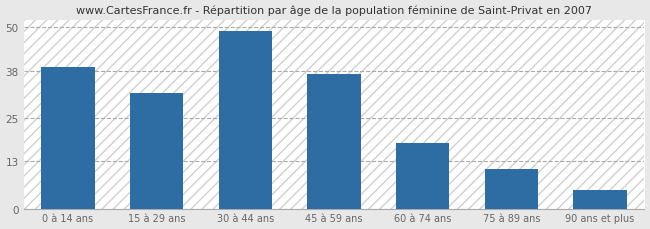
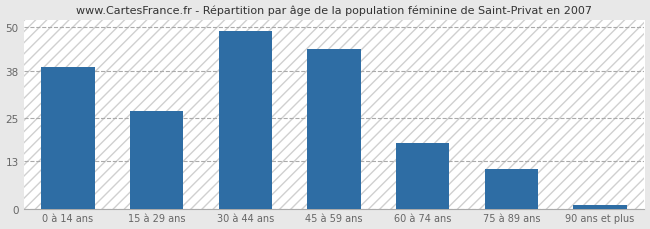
15 à 29 ans: 32 -> 27
45 à 59 ans: 37 -> 44
90 ans et plus: 5 -> 1
